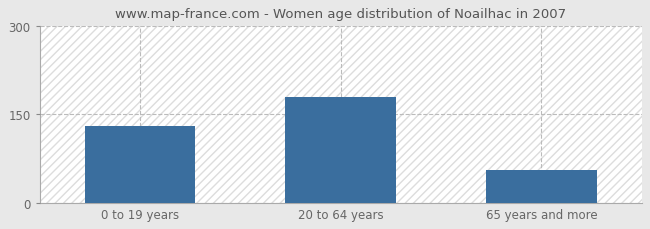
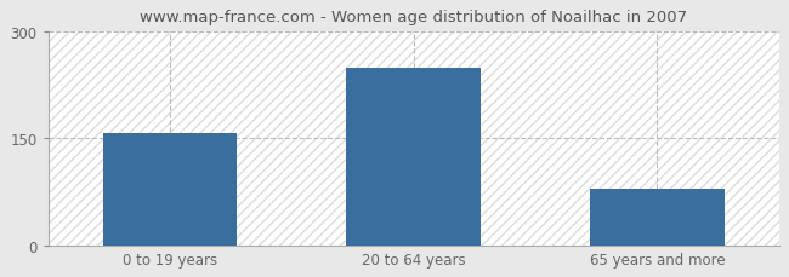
0 to 19 years: 130 -> 158
20 to 64 years: 180 -> 248
65 years and more: 55 -> 80
